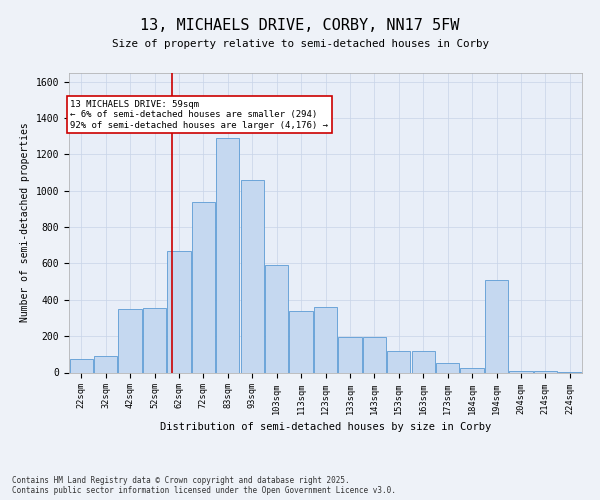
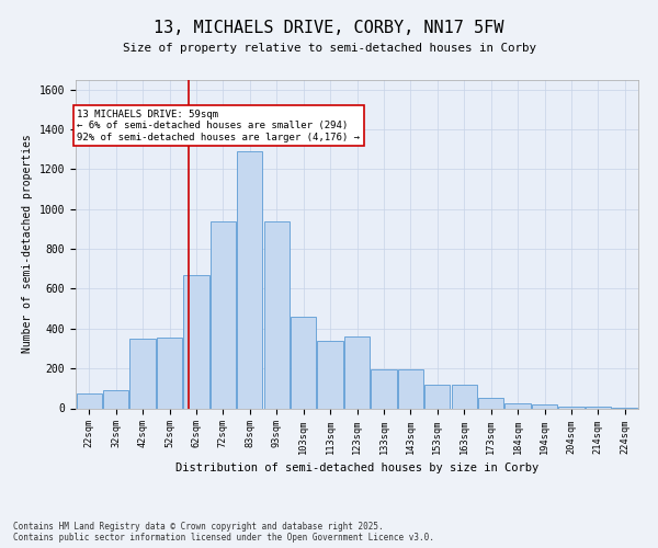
93sqm: 1060 -> 940
103sqm: 590 -> 460
194sqm: 510 -> 20
